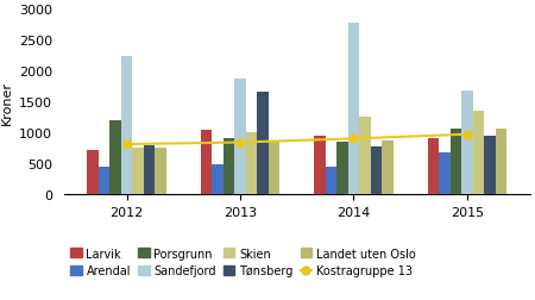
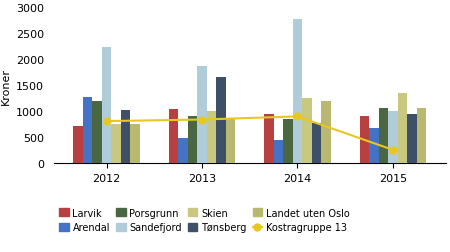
Arendal/2012: 450 -> 1280
Tønsberg/2012: 800 -> 1020
Landet uten Oslo/2014: 870 -> 1200
Sandefjord/2015: 1680 -> 1000
Kostragruppe 13/2015: 970 -> 260
